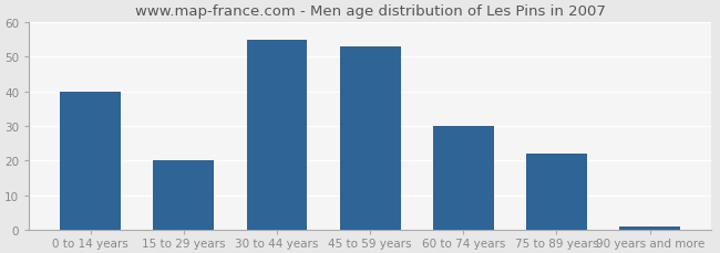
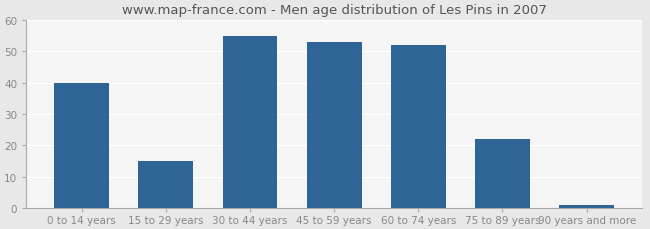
15 to 29 years: 20 -> 15
60 to 74 years: 30 -> 52
